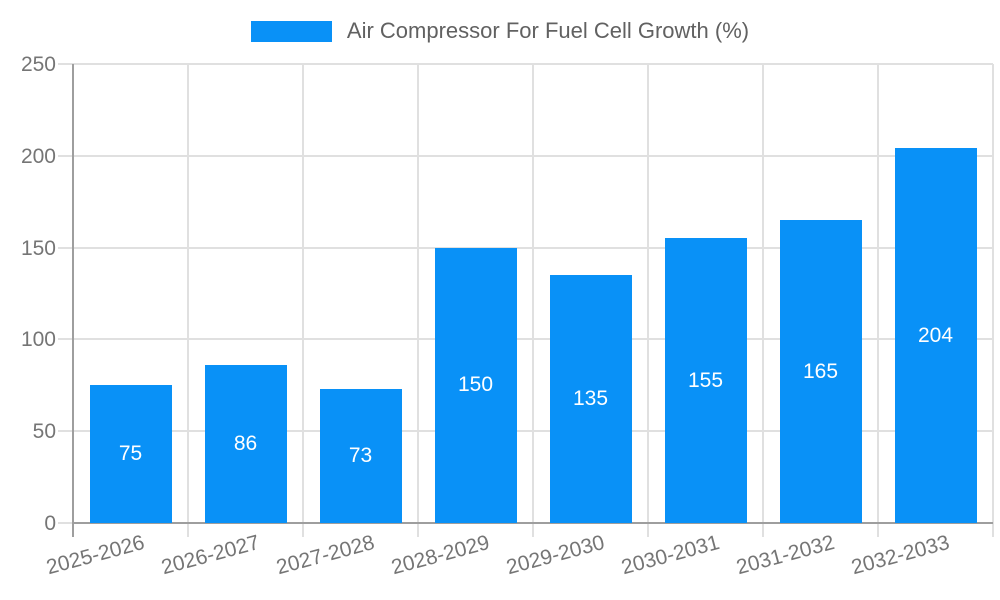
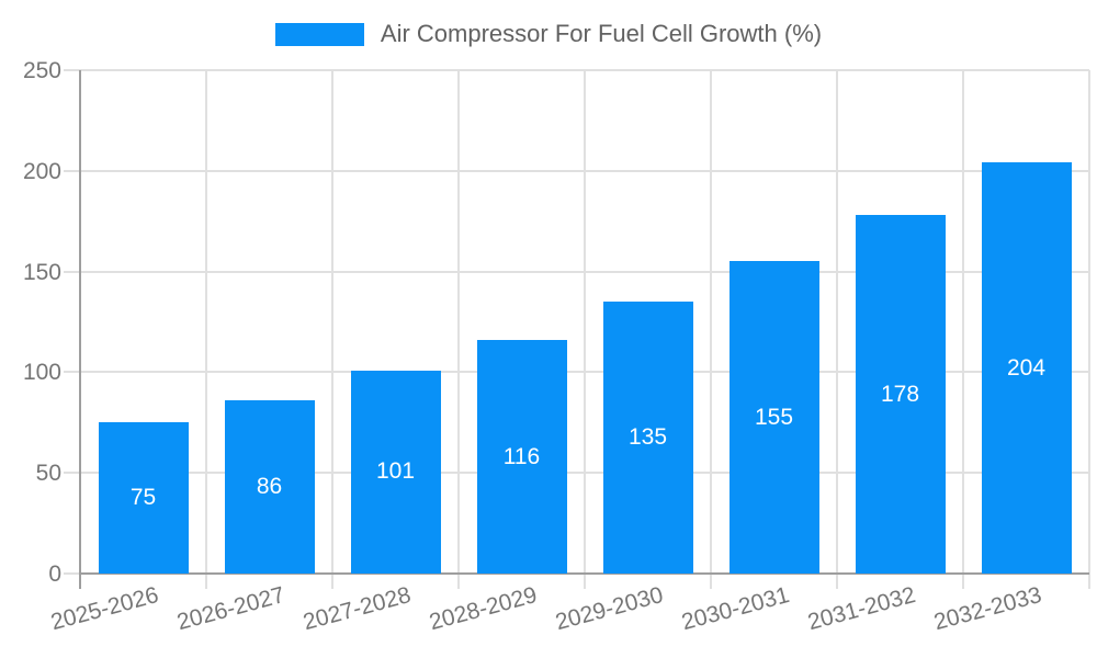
2027-2028: 73 -> 101
2028-2029: 150 -> 116
2031-2032: 165 -> 178
